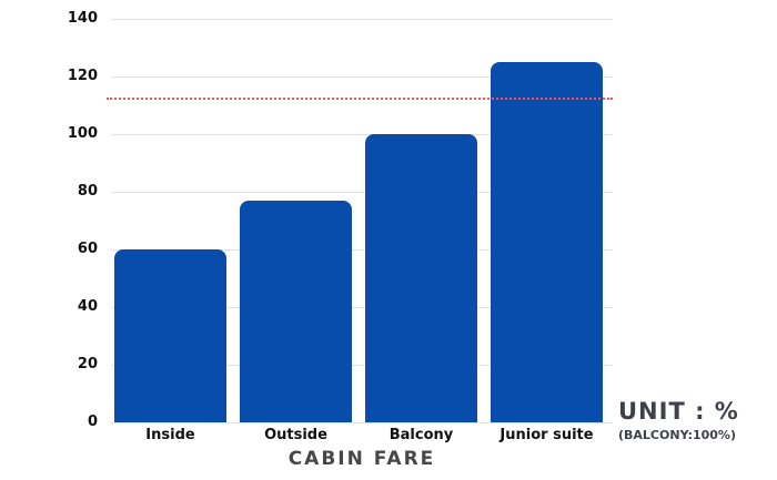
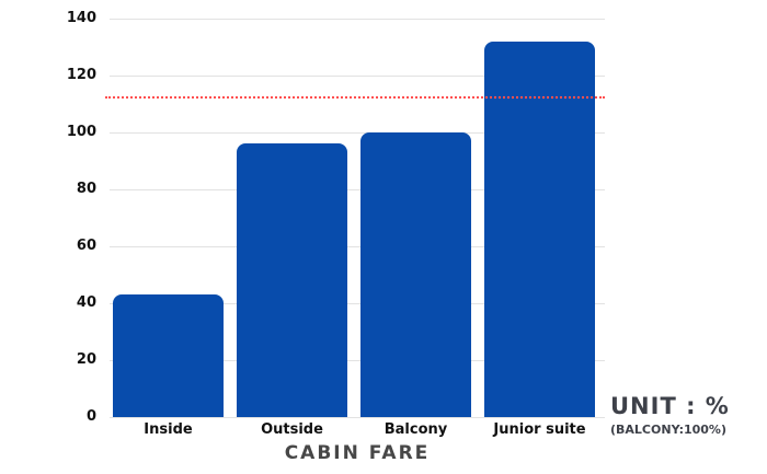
Inside: 60 -> 43
Outside: 77 -> 96
Junior suite: 125 -> 132
